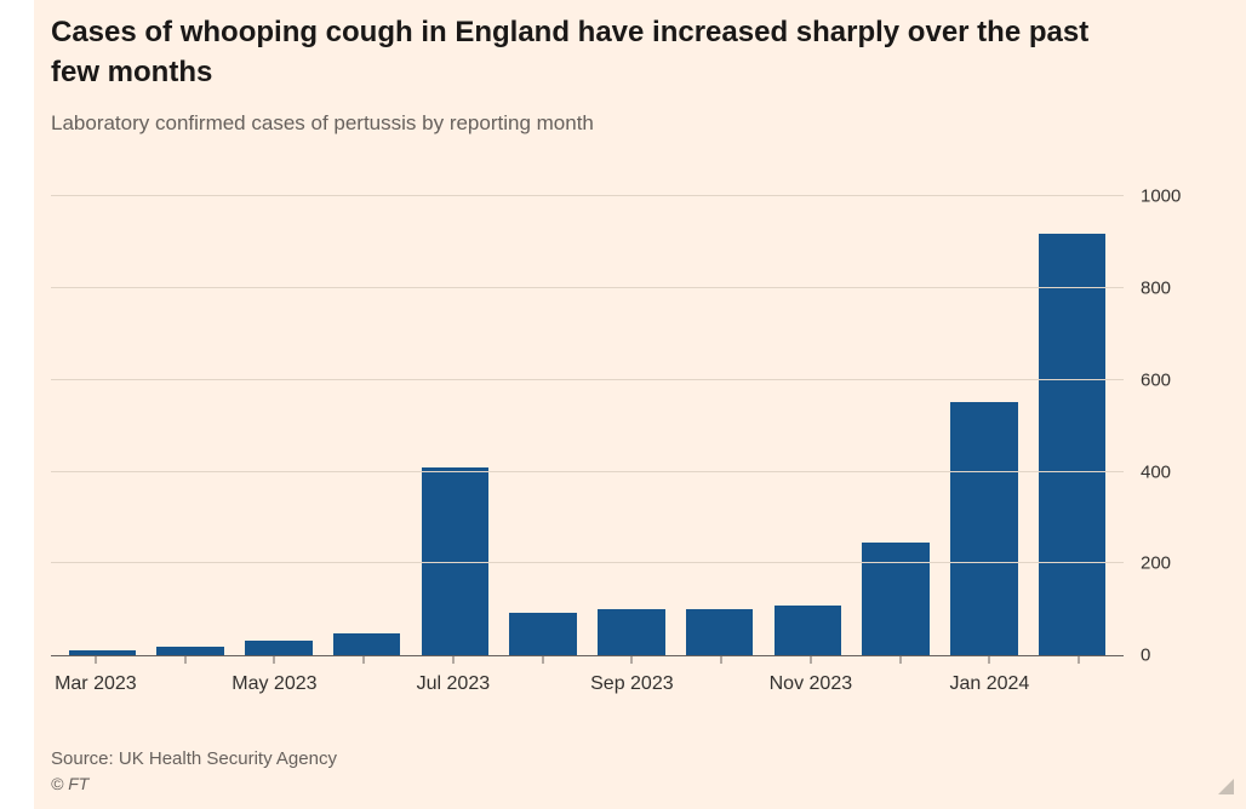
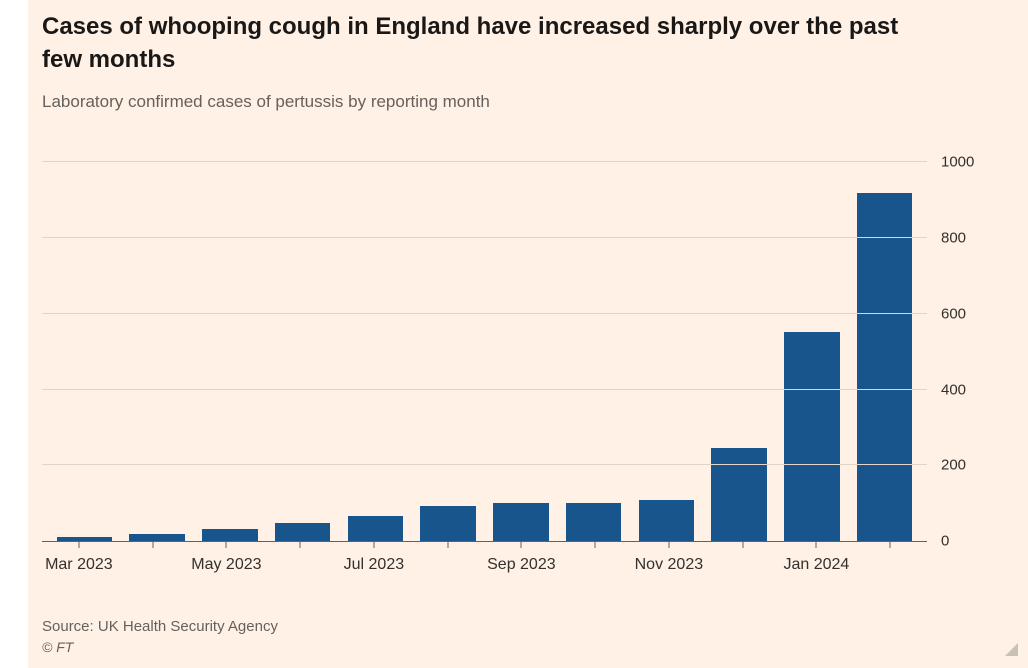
Jul 2023: 410 -> 70
